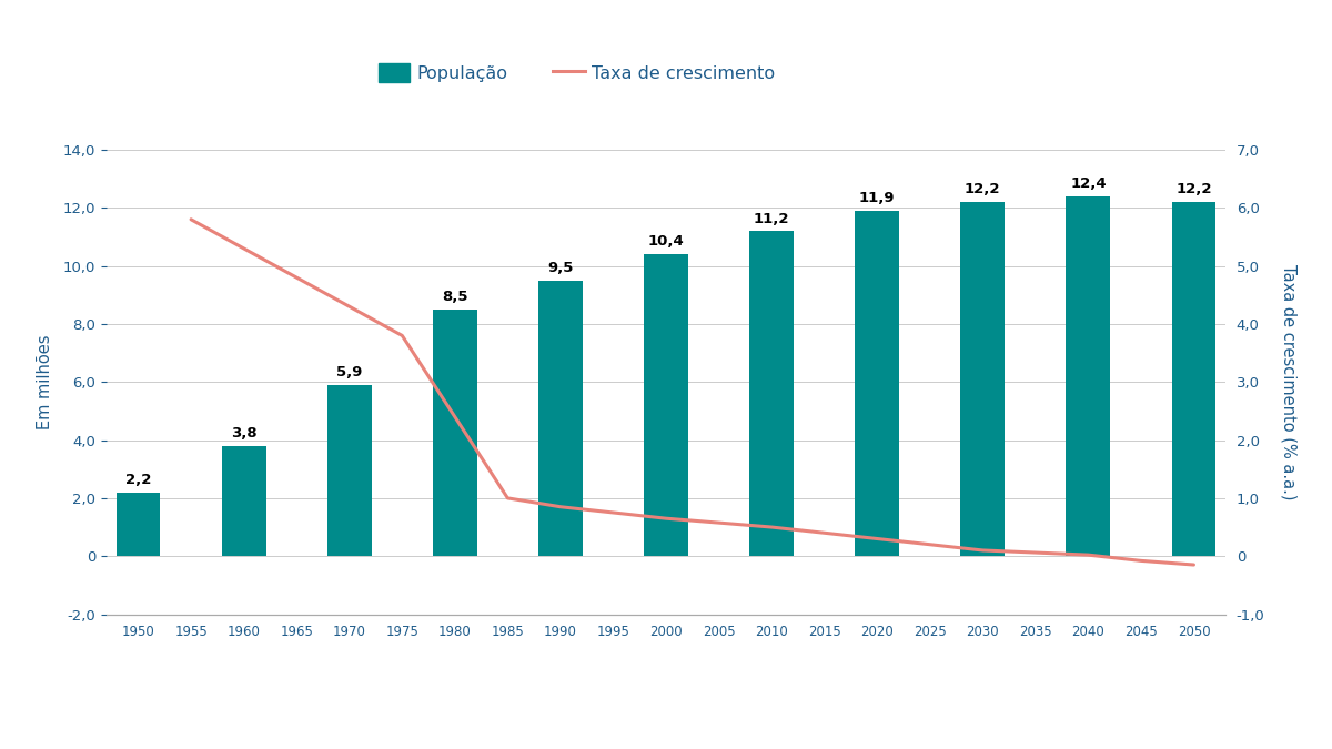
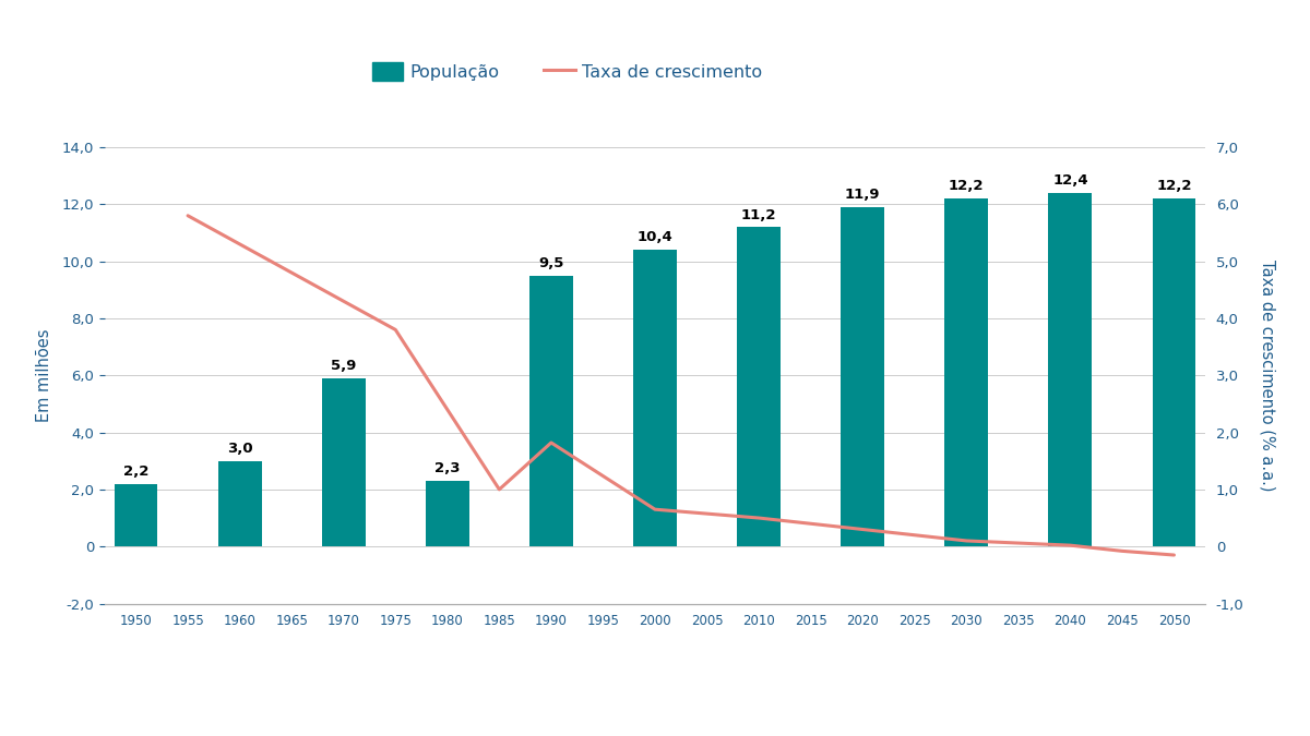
População/1960: 3,8 -> 3,0
População/1980: 8,5 -> 2,3
Taxa de crescimento/1990: 0,85 -> 1,82
